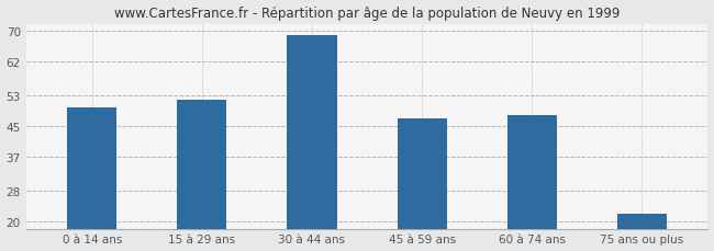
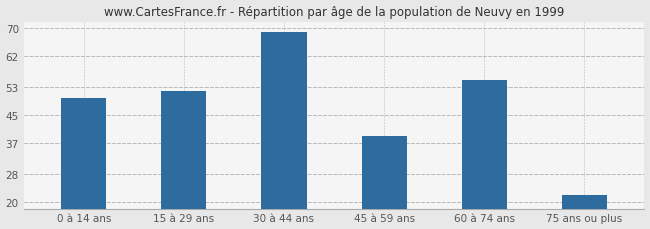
45 à 59 ans: 47 -> 39
60 à 74 ans: 48 -> 55
